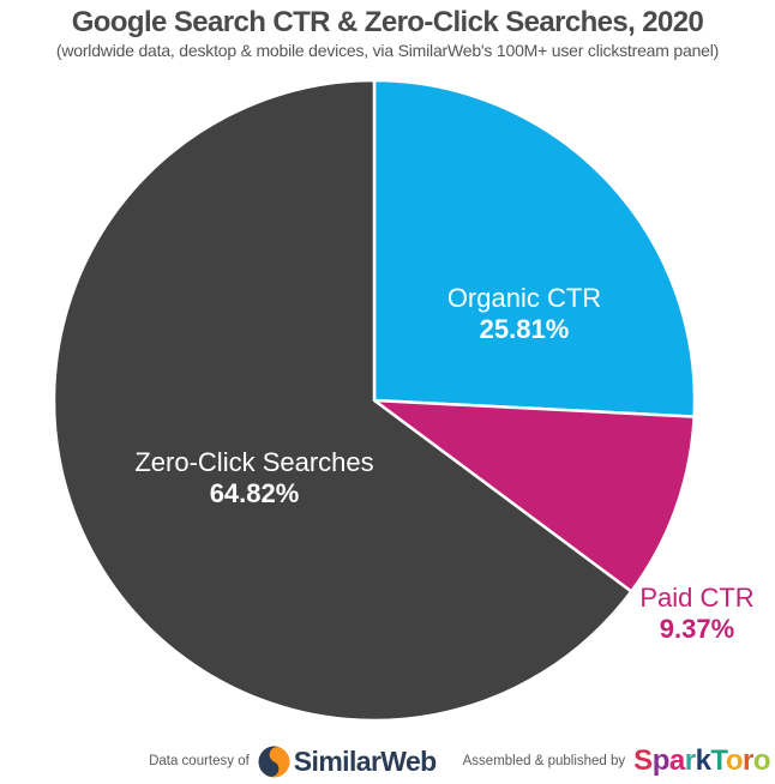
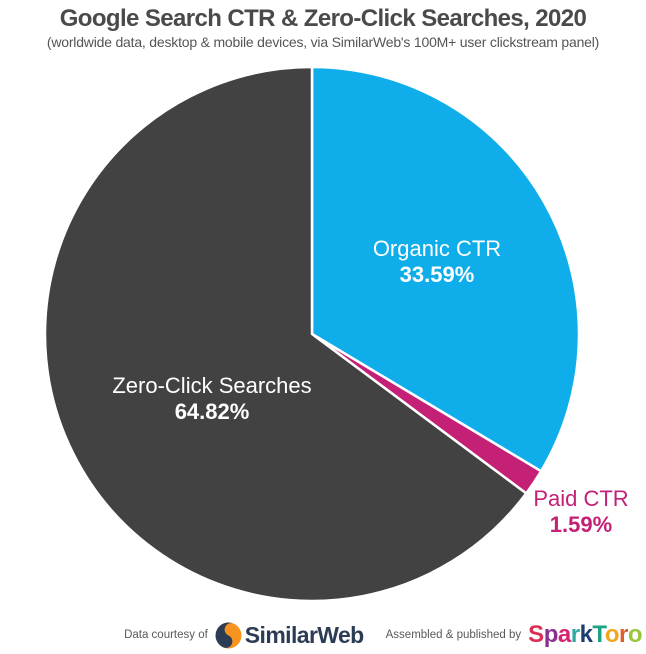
Organic CTR: 25.81% -> 33.59%
Paid CTR: 9.37% -> 1.59%
